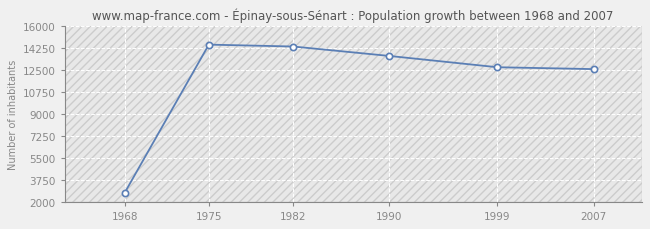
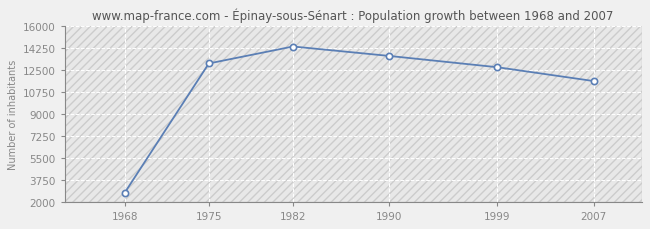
1975: 14500 -> 13000
2007: 12600 -> 11600
